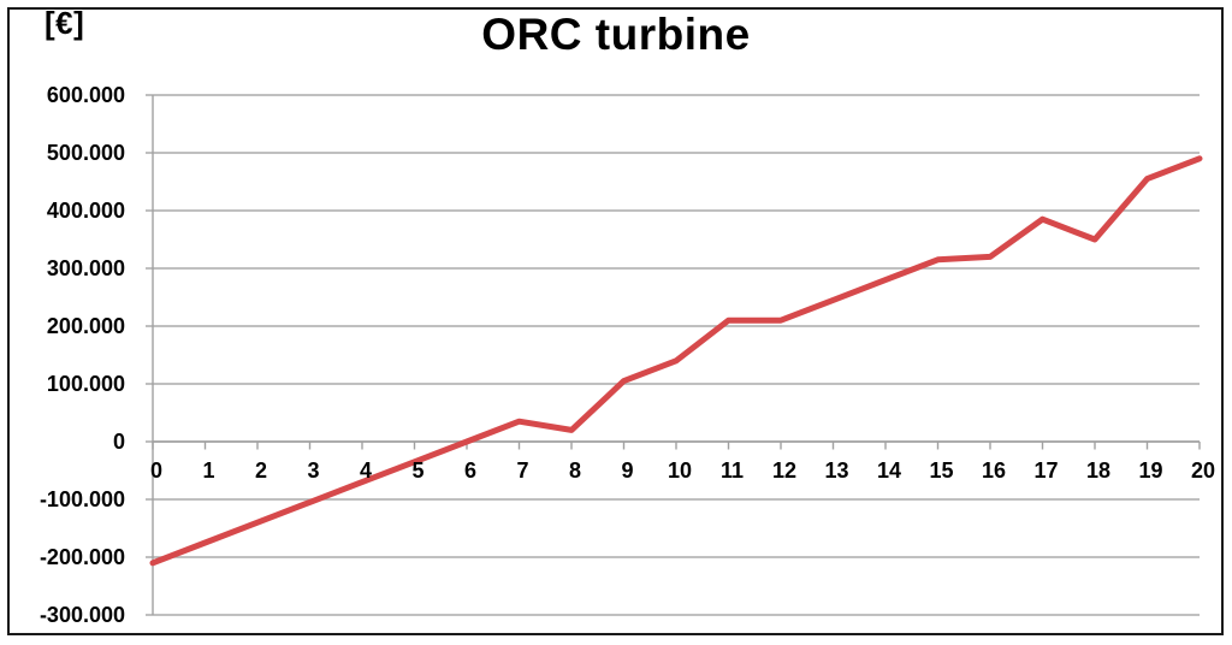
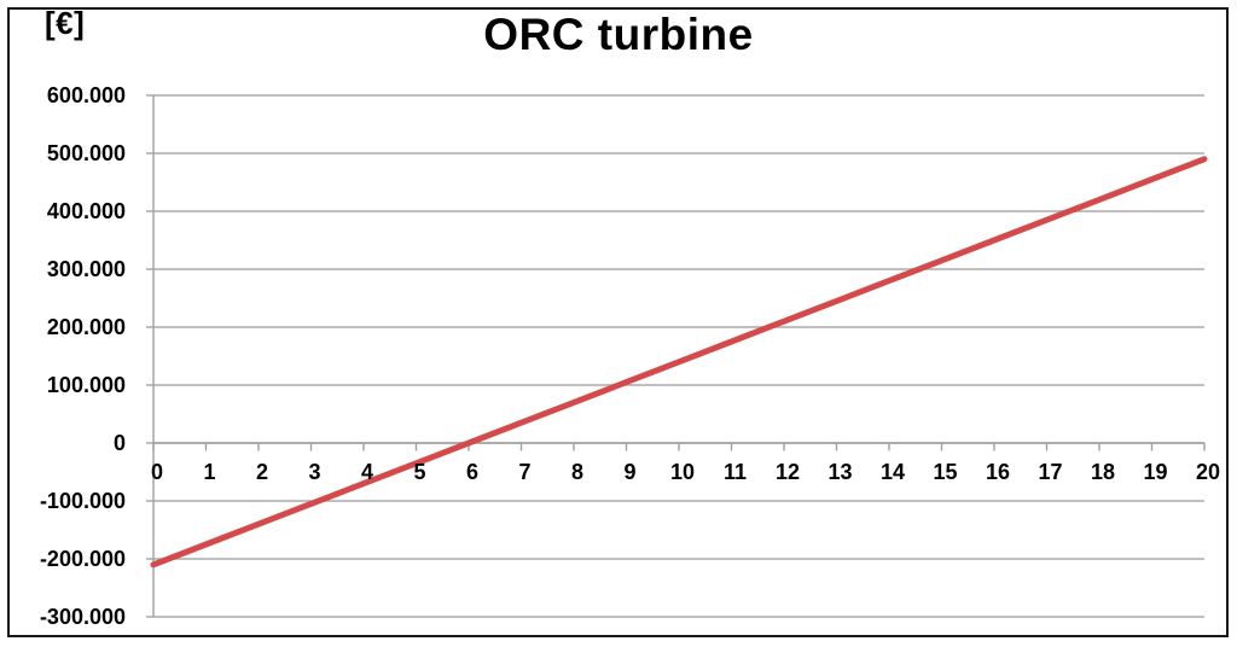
8: 20000 -> 70000
11: 210000 -> 180000
16: 320000 -> 350000
18: 350000 -> 420000
